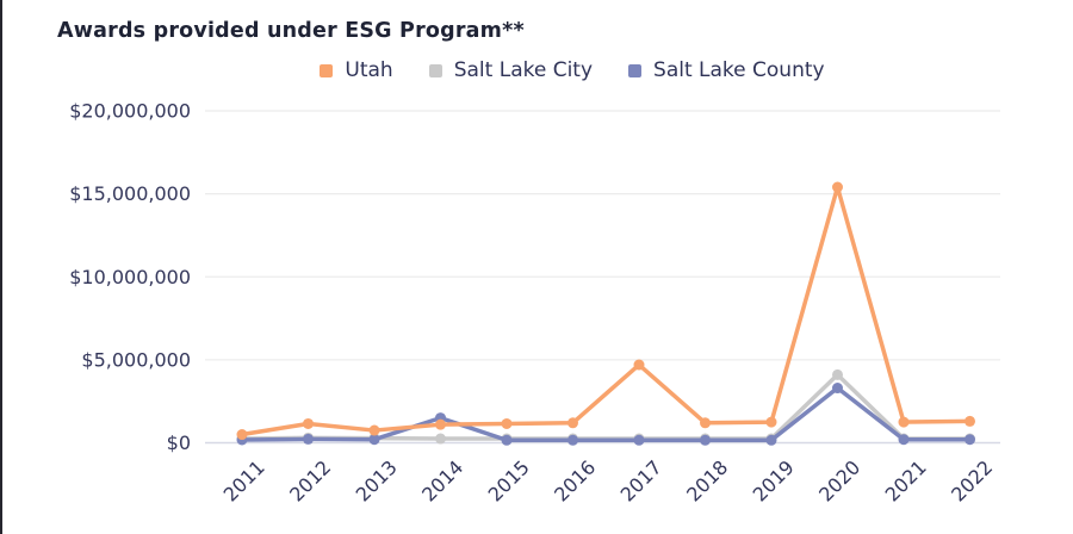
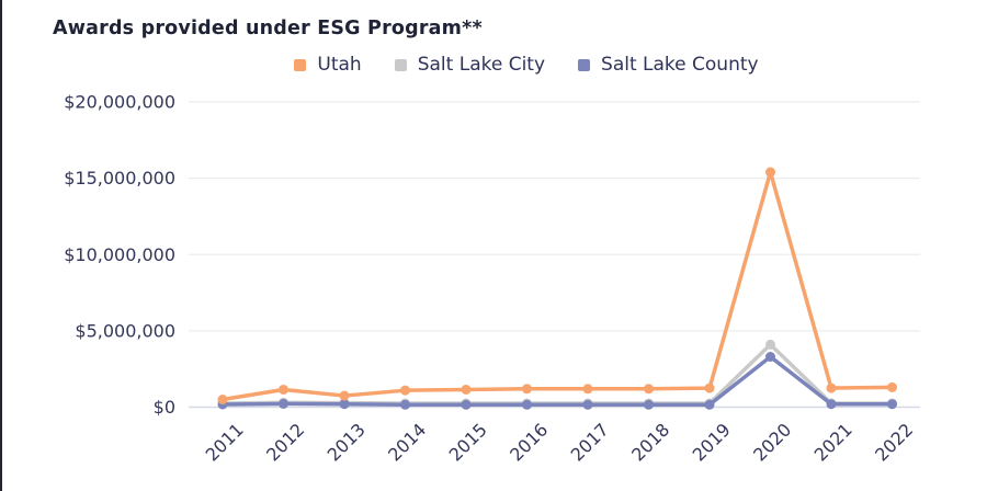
Salt Lake County/2014: $1500000 -> $200000
Utah/2017: $4700000 -> $1200000
